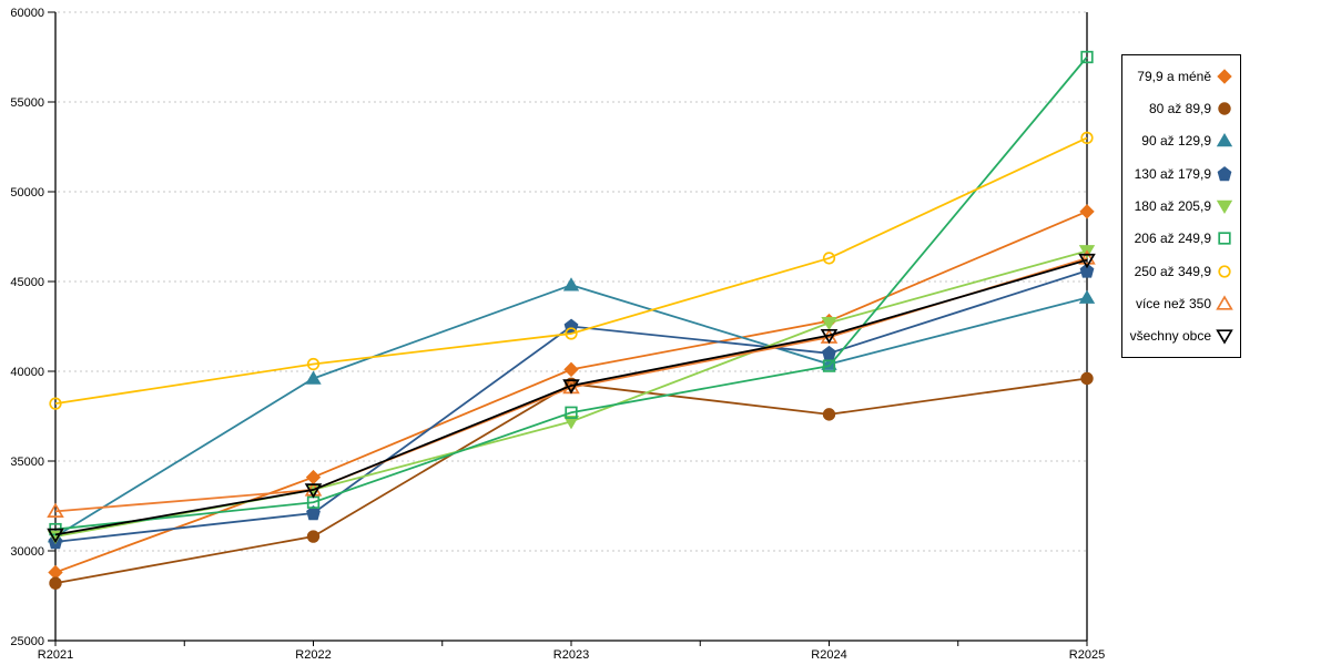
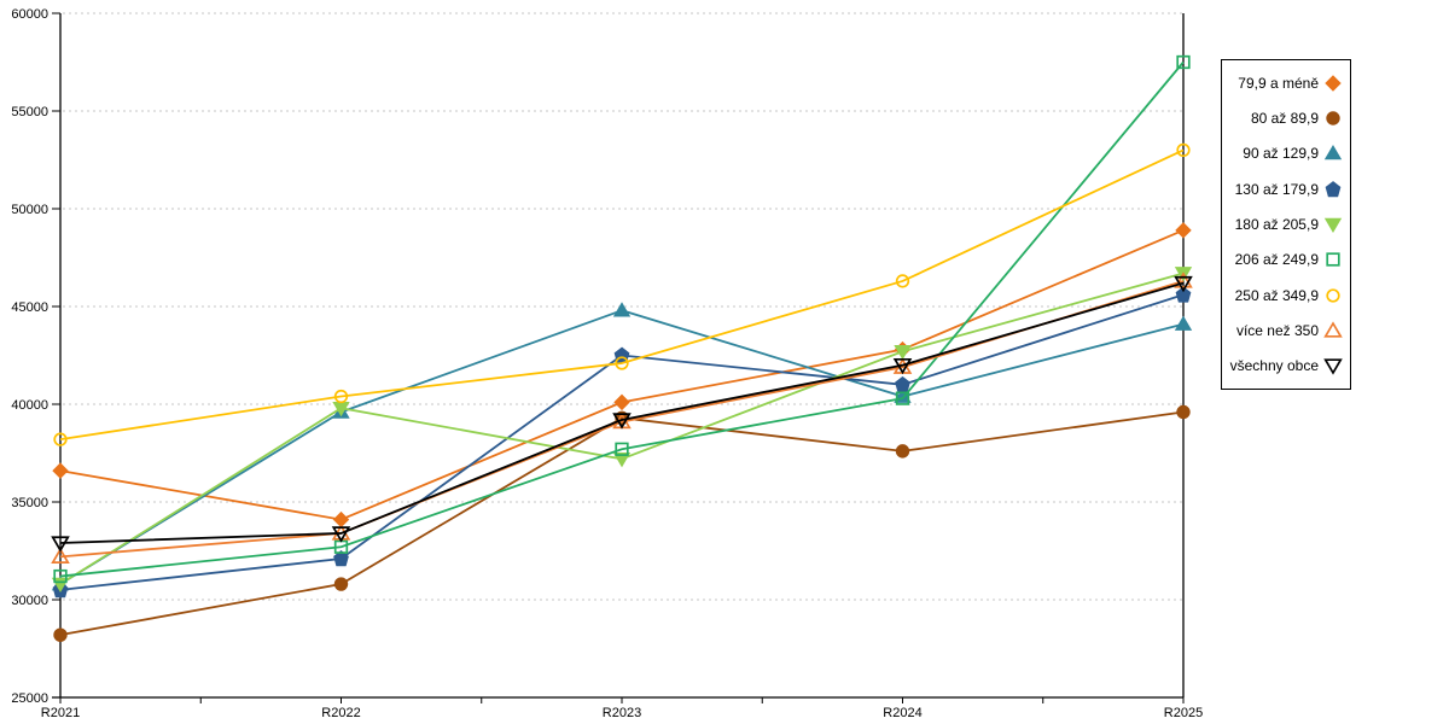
79,9 a méně/R2021: 28800 -> 36600
všechny obce/R2021: 30900 -> 32900
180 až 205,9/R2022: 33400 -> 39800
